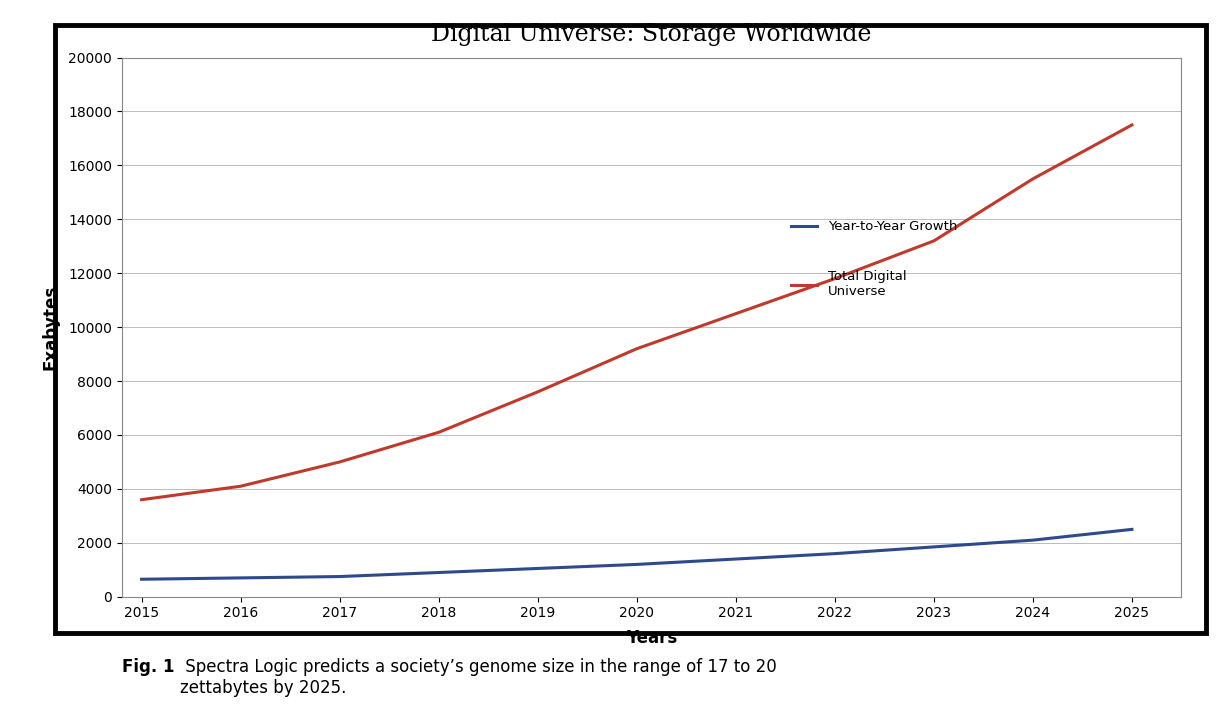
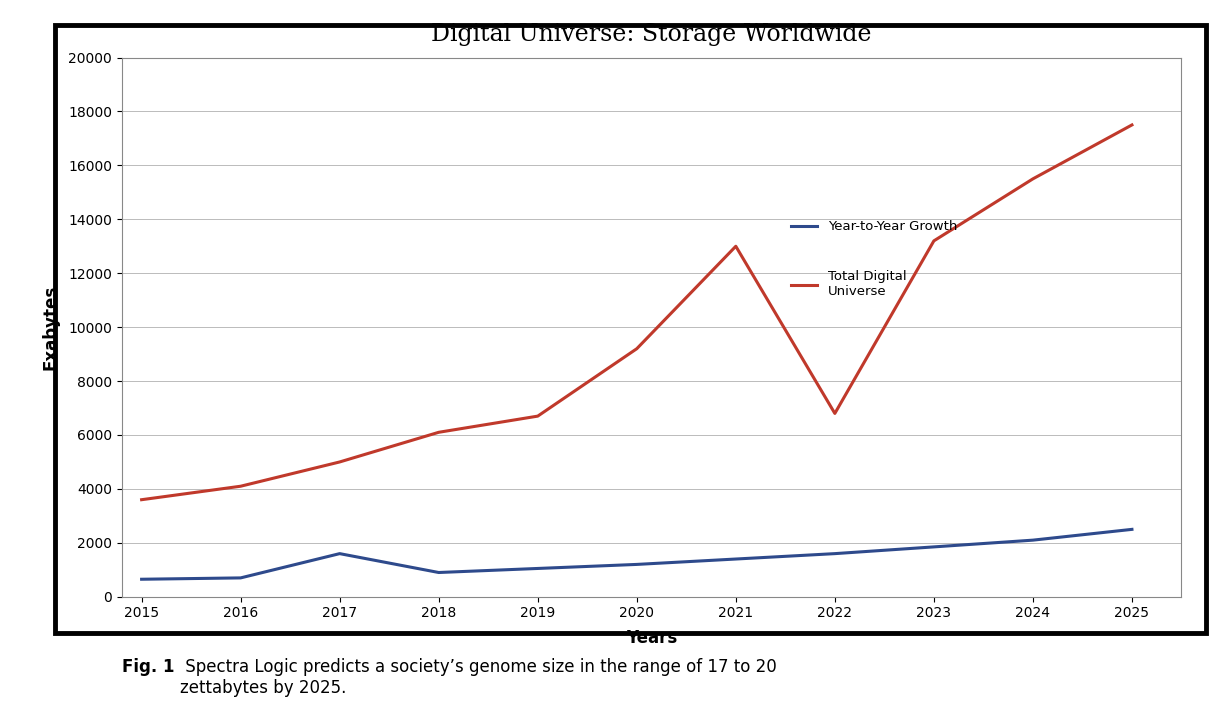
Year-to-Year Growth/2017: 750 -> 1600
Total Digital Universe/2019: 7600 -> 6700
Total Digital Universe/2021: 10500 -> 13000
Total Digital Universe/2022: 11800 -> 6800
